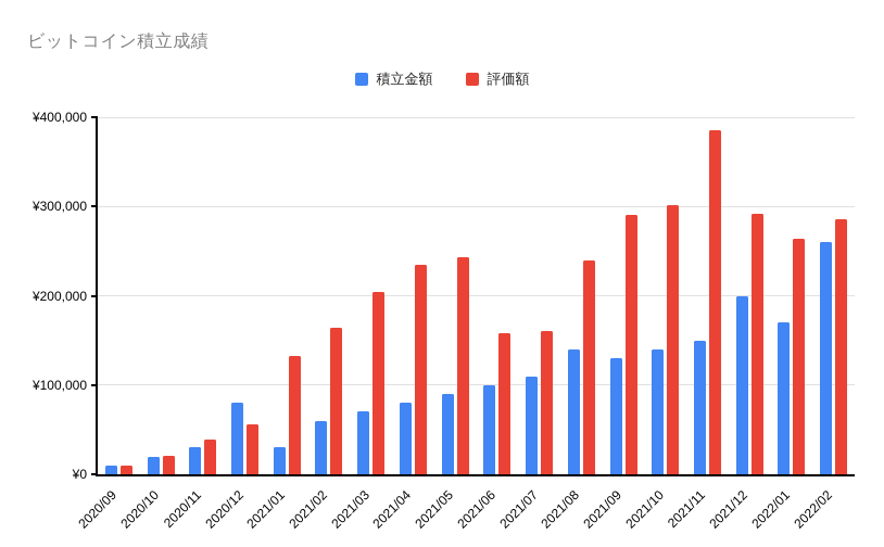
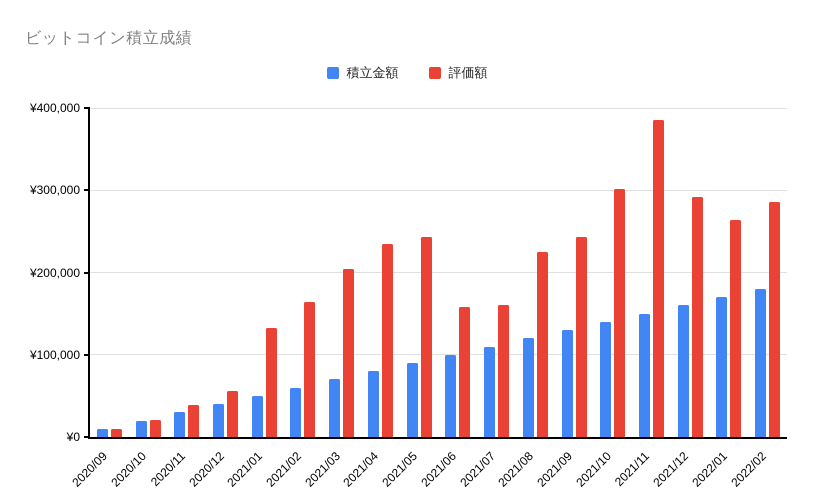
積立金額/2020/12: ¥80000 -> ¥40000
積立金額/2021/01: ¥30000 -> ¥50000
積立金額/2021/08: ¥140000 -> ¥120000
評価額/2021/08: ¥240000 -> ¥220000
評価額/2021/09: ¥290000 -> ¥240000
積立金額/2021/12: ¥200000 -> ¥160000
積立金額/2022/02: ¥260000 -> ¥180000
